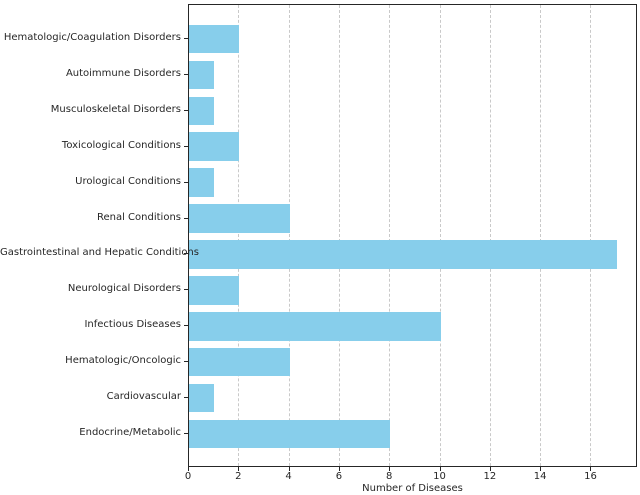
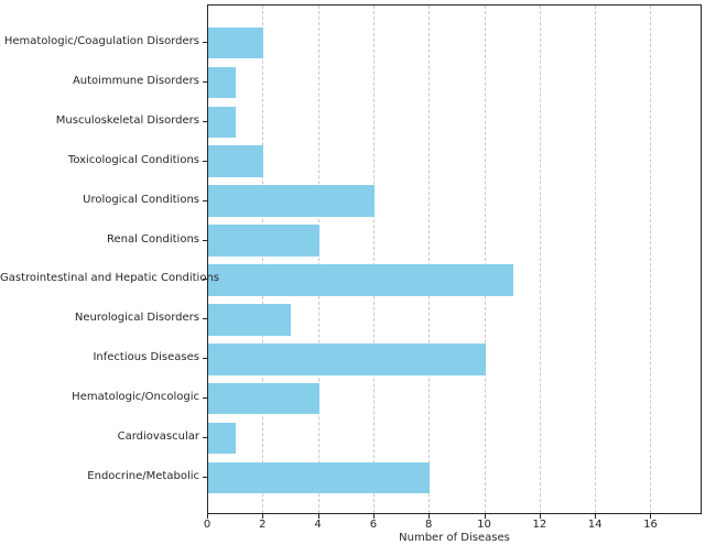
Urological Conditions: 1 -> 6
Gastrointestinal and Hepatic Conditions: 17 -> 11
Neurological Disorders: 2 -> 3
